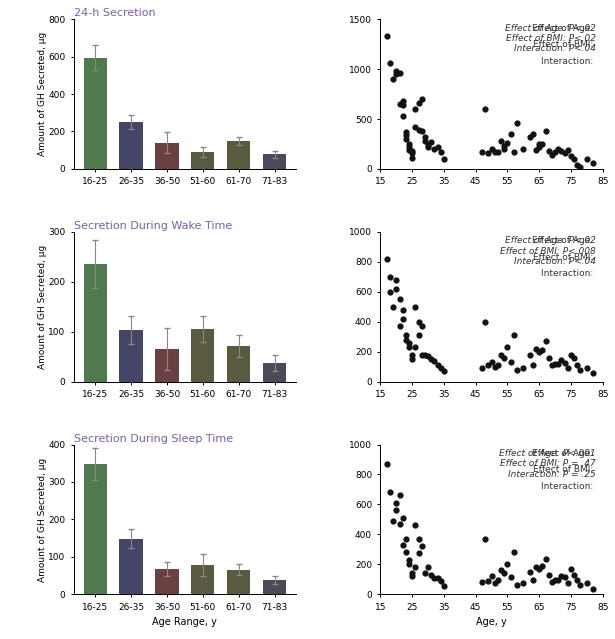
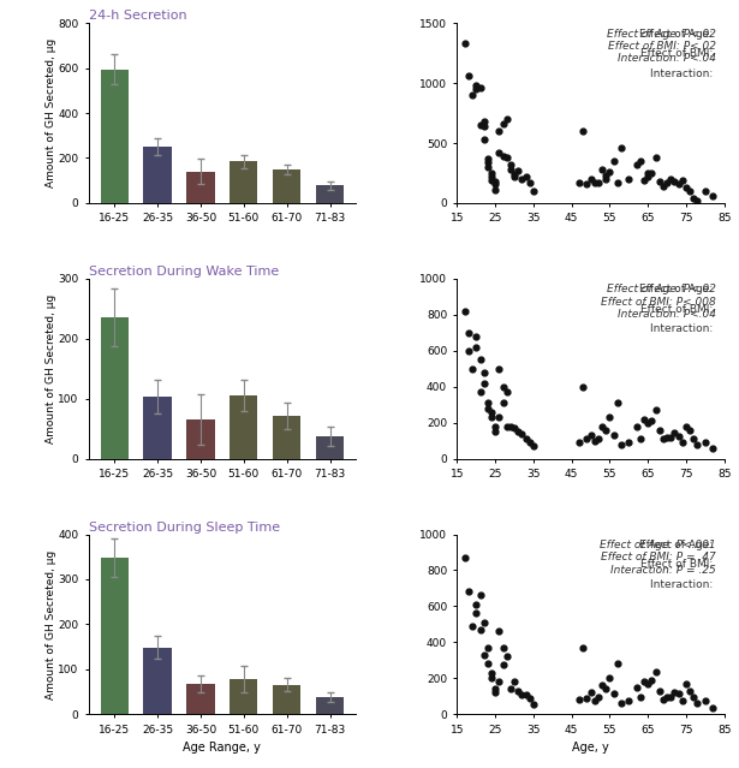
24-h Secretion/51-60: 90 -> 180
